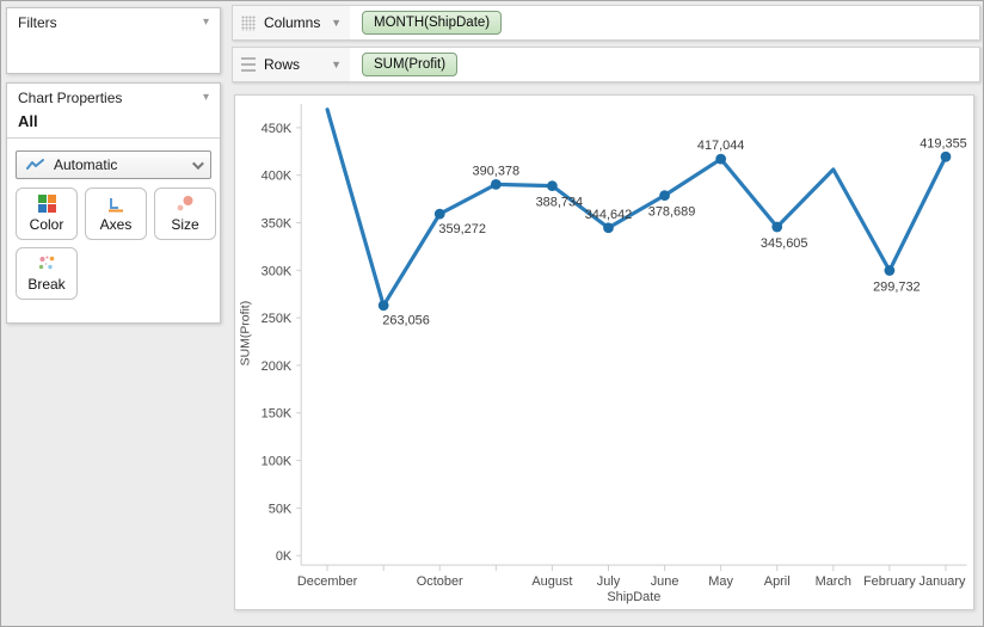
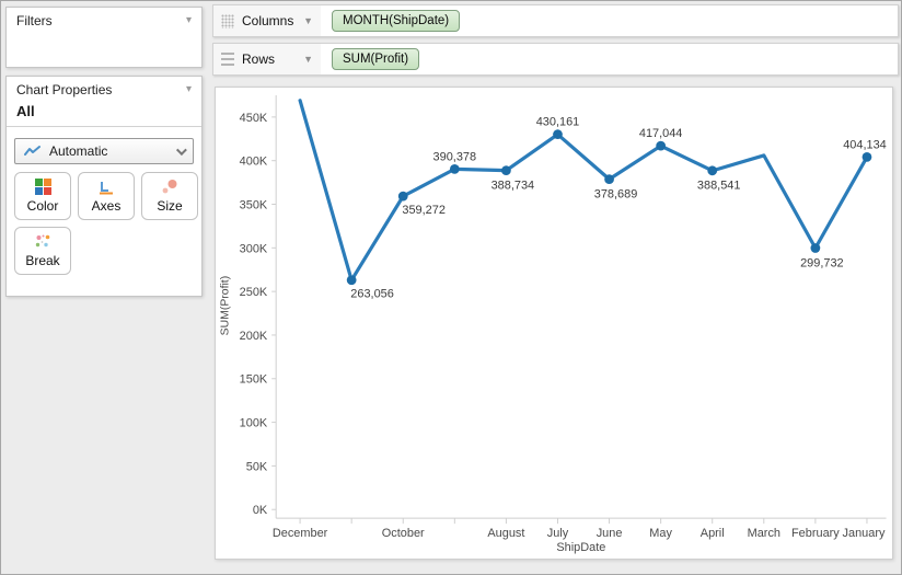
July: 344,642 -> 430,161
April: 345,605 -> 388,541
January: 419,355 -> 404,134
